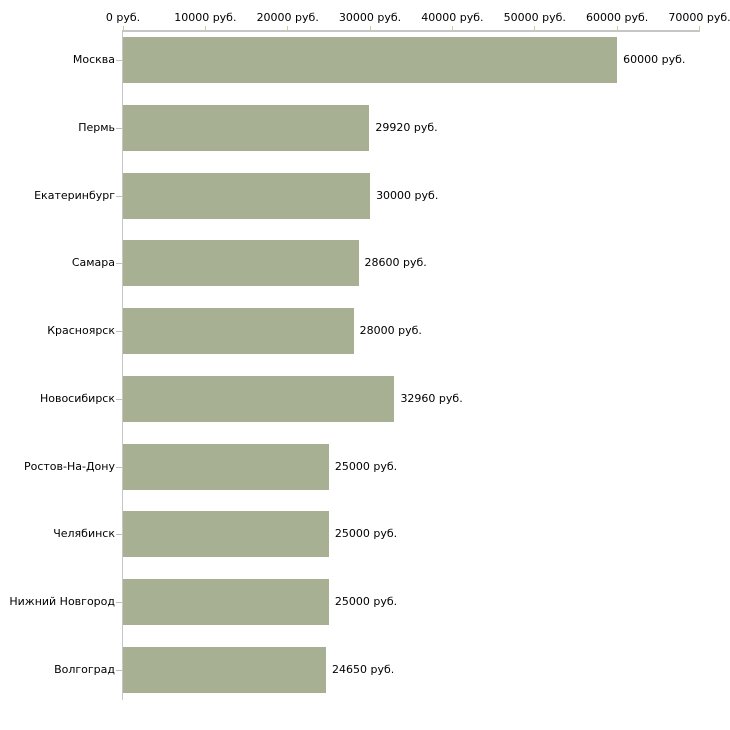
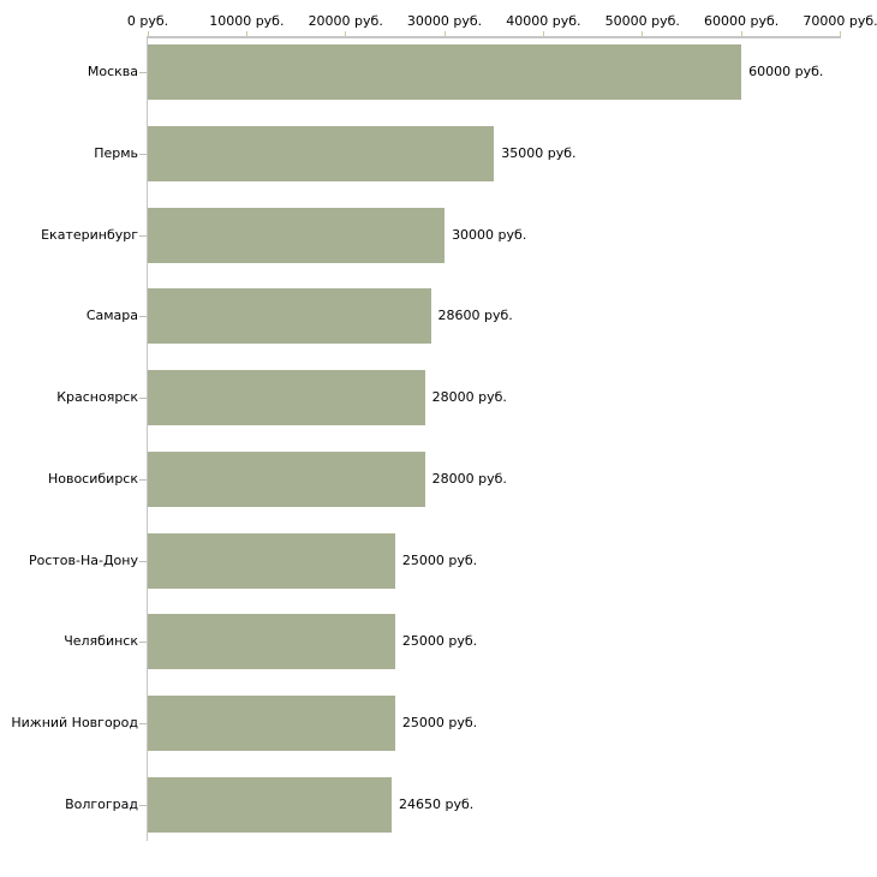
Пермь: 29920 -> 35000
Новосибирск: 32960 -> 28000
